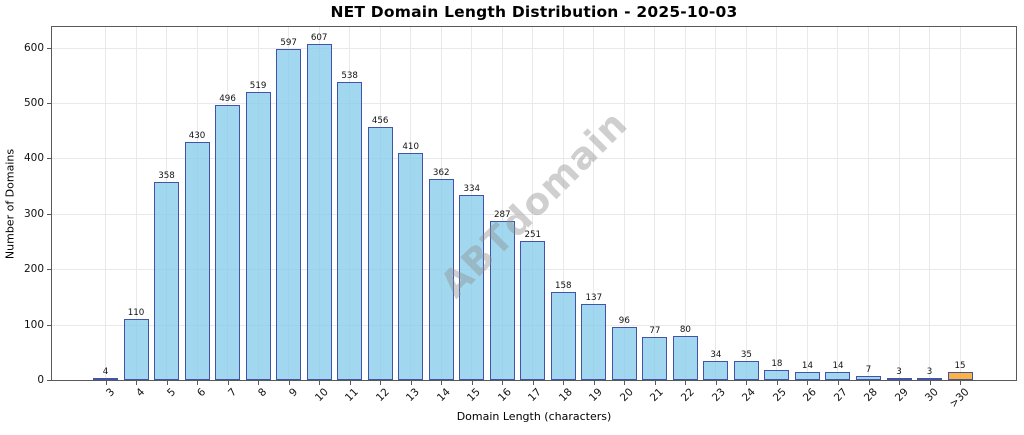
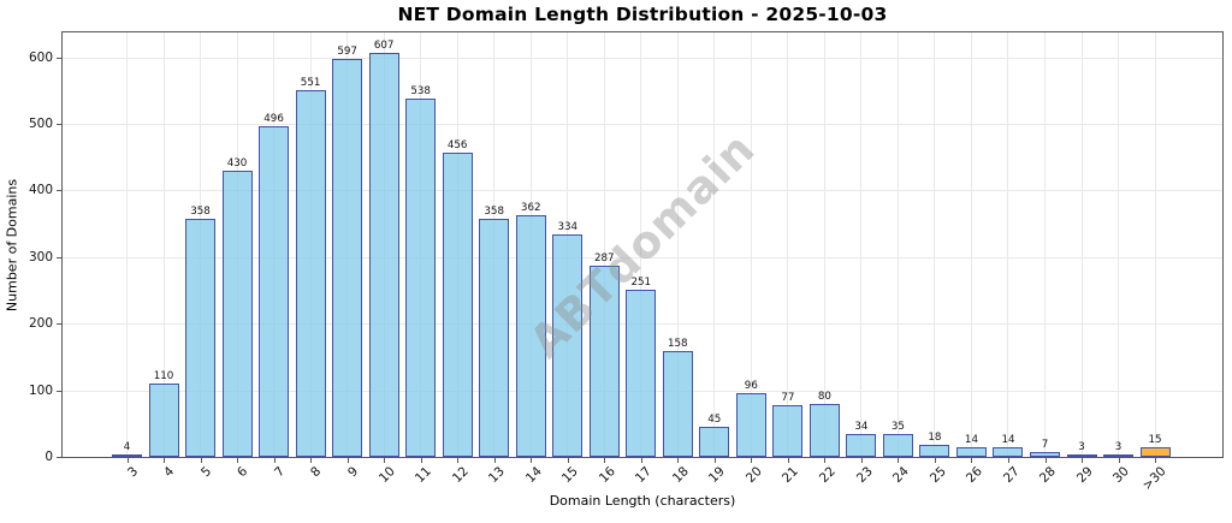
8: 519 -> 551
13: 410 -> 358
19: 137 -> 45
